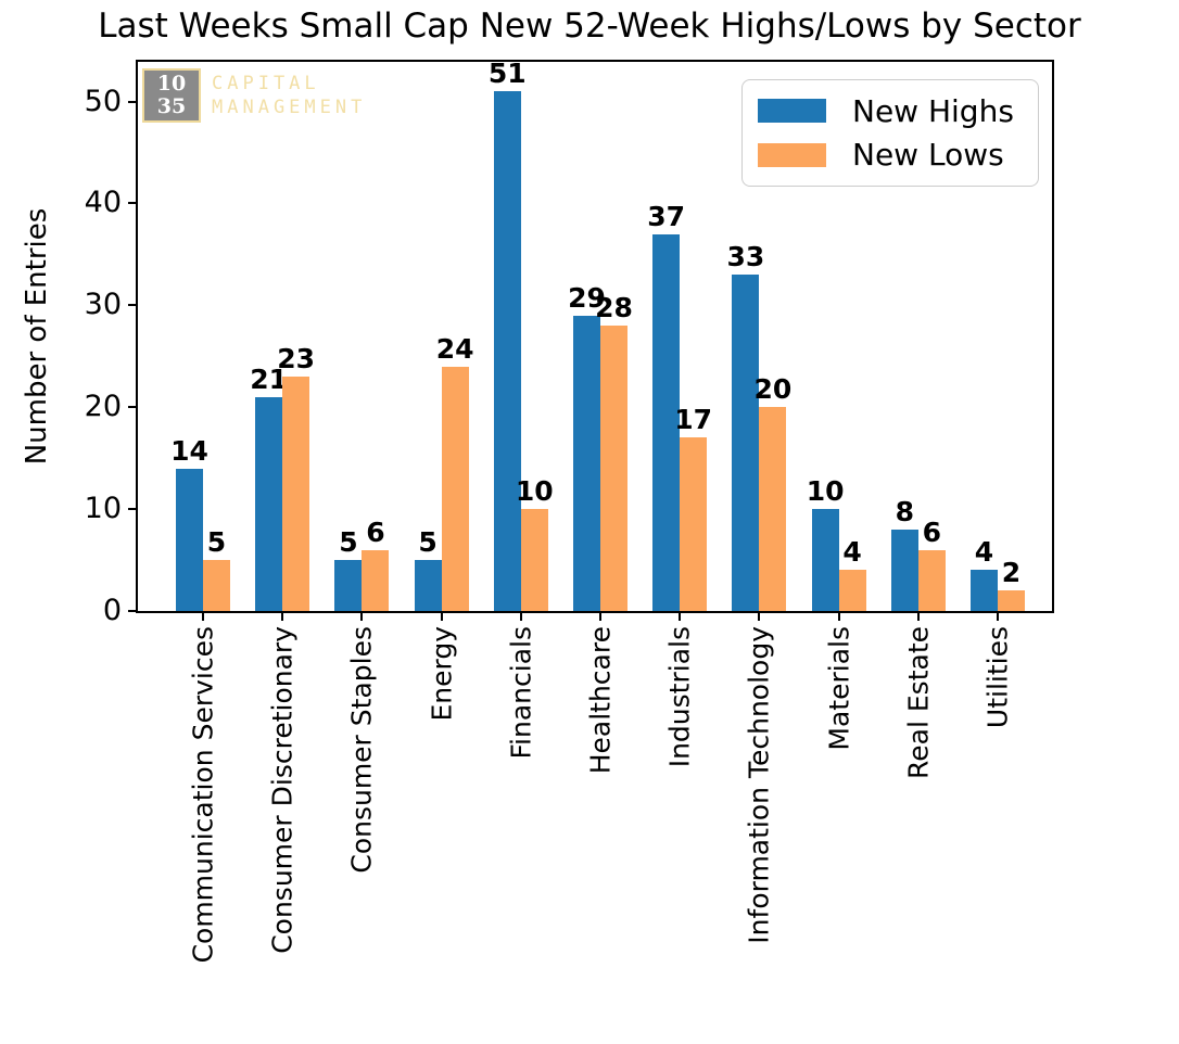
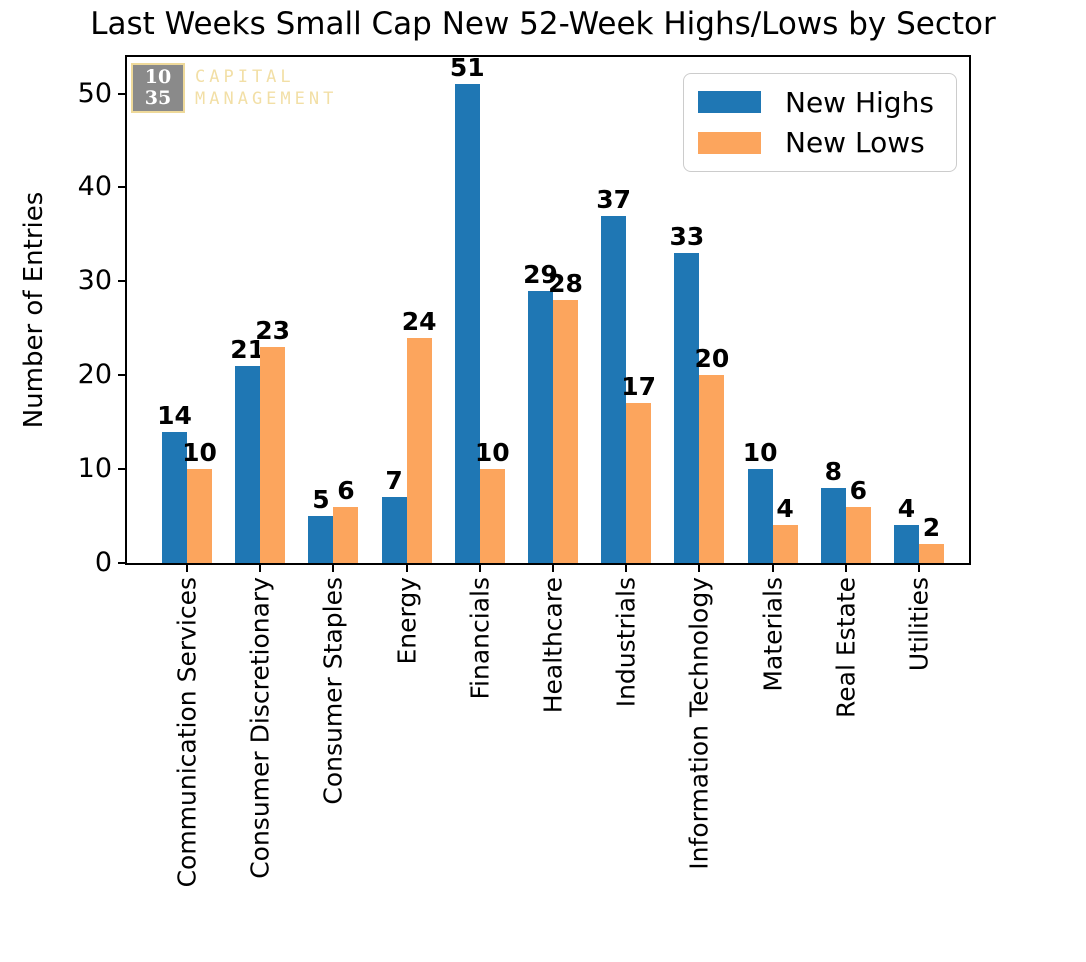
New Lows/Communication Services: 5 -> 10
New Highs/Energy: 5 -> 7
